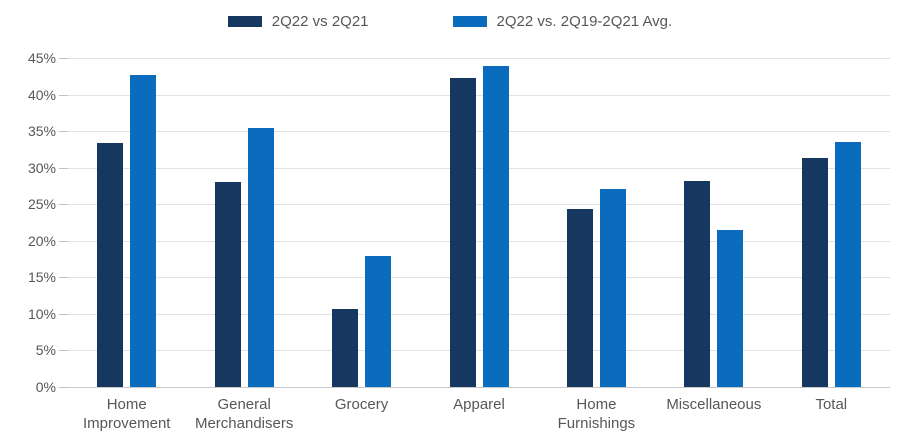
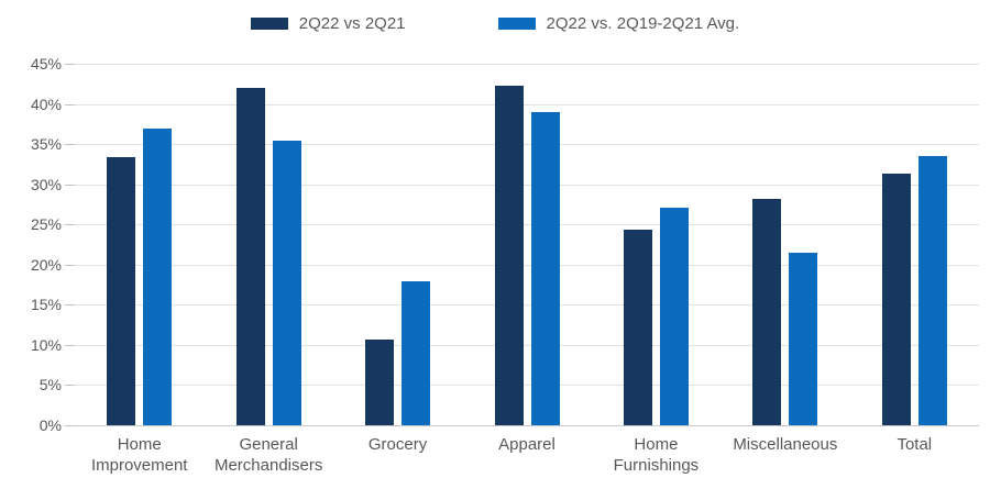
2Q22 vs. 2Q19-2Q21 Avg./Home Improvement: 43% -> 37%
2Q22 vs 2Q21/General Merchandisers: 28% -> 42%
2Q22 vs. 2Q19-2Q21 Avg./Apparel: 44% -> 39%
